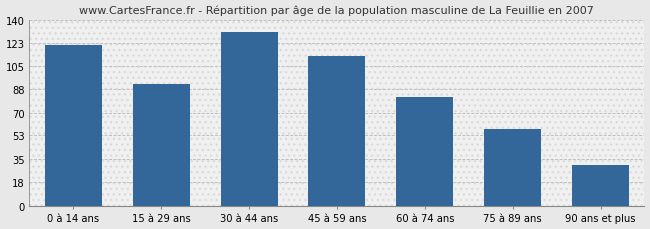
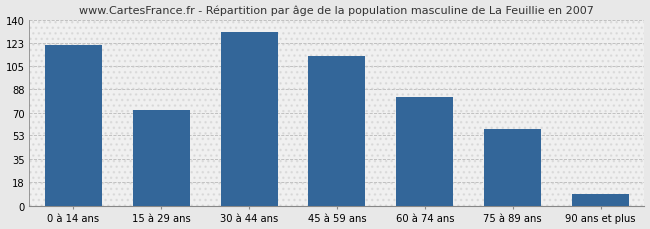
15 à 29 ans: 92 -> 72
90 ans et plus: 31 -> 9
